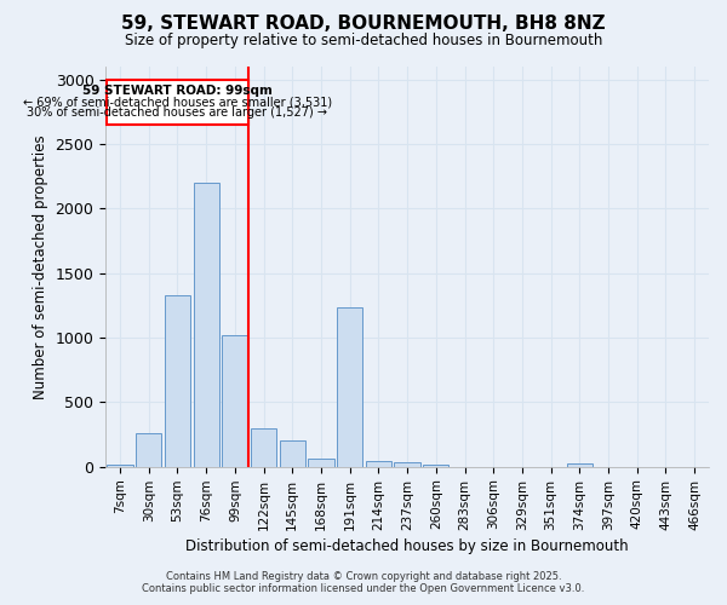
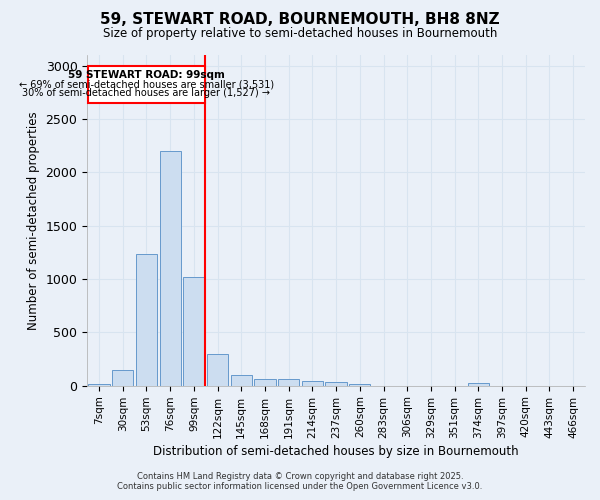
30sqm: 260 -> 150
53sqm: 1330 -> 1230
145sqm: 200 -> 100
191sqm: 1230 -> 60
